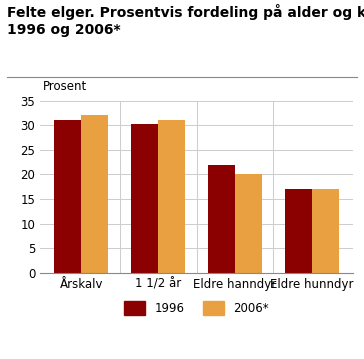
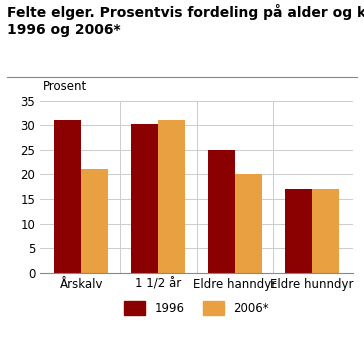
2006*/Årskalv: 32 -> 21
1996/Eldre hanndyr: 22.0 -> 25.0
